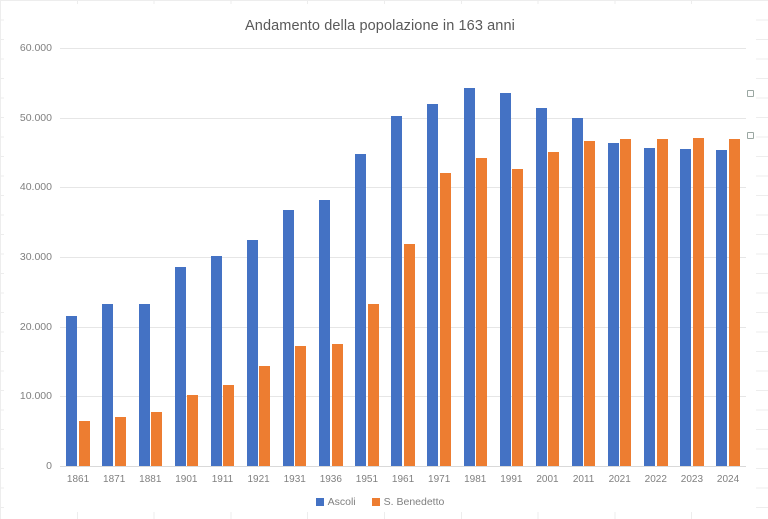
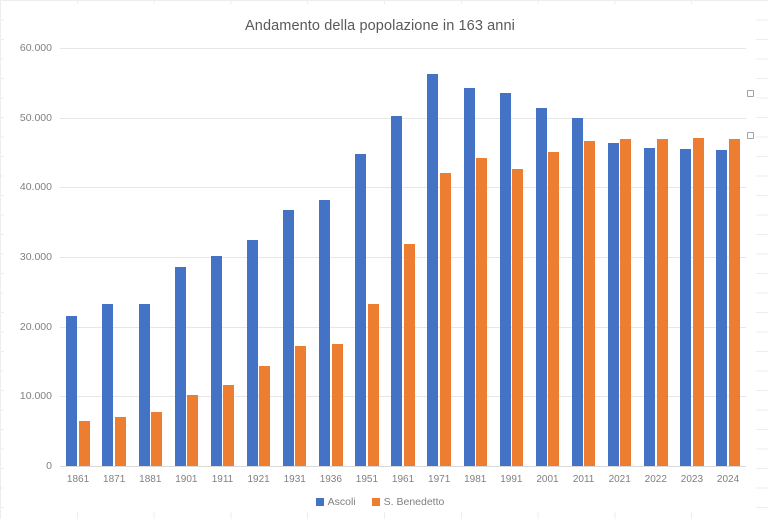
Ascoli/1971: 52000 -> 56000
